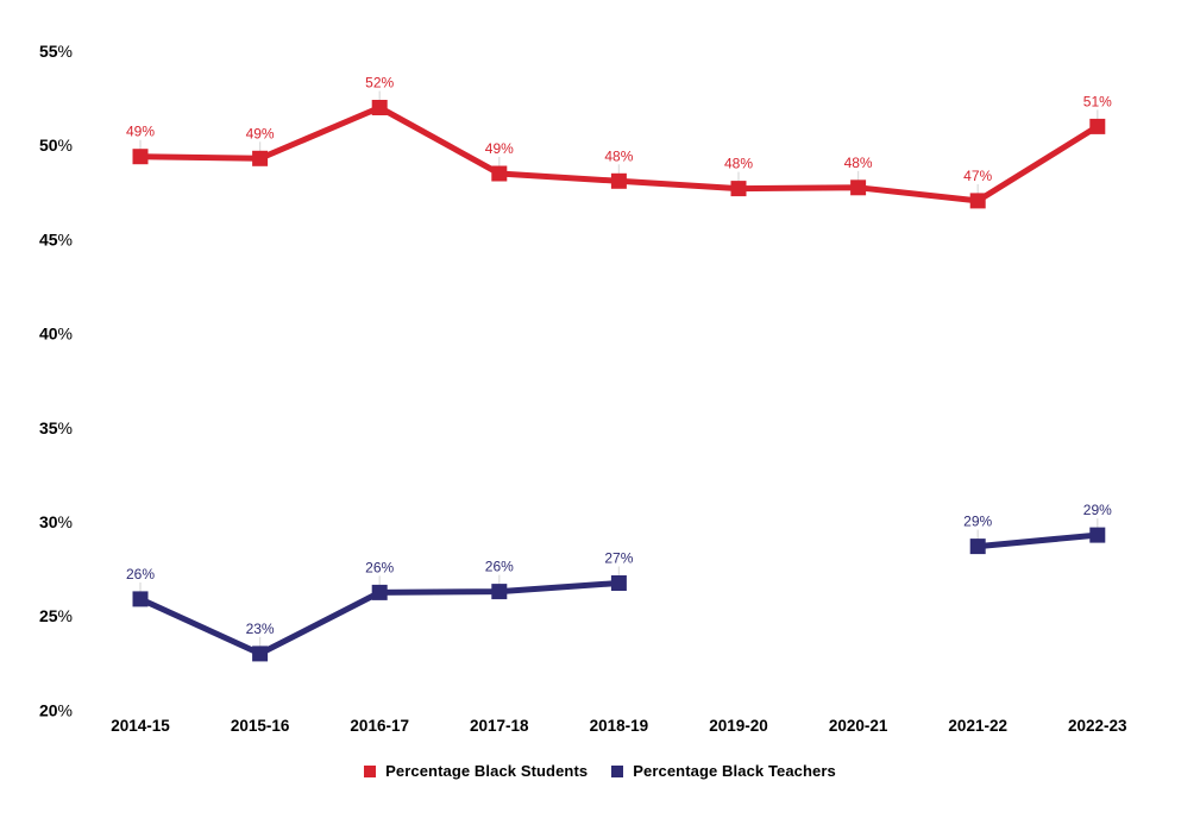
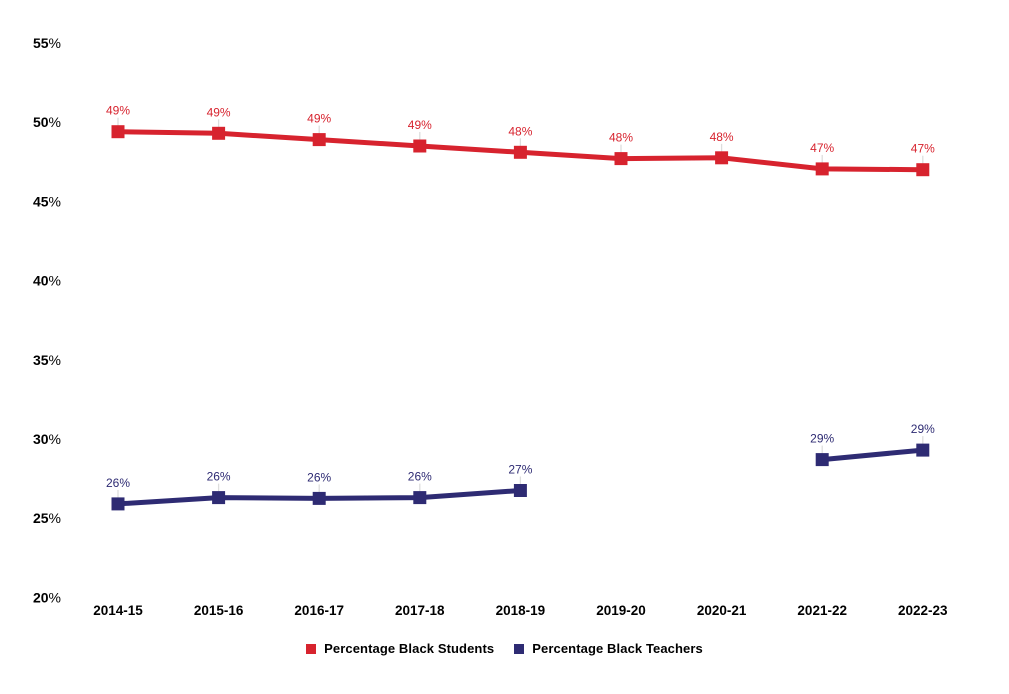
Percentage Black Teachers/2015-16: 23% -> 26%
Percentage Black Students/2016-17: 52% -> 49%
Percentage Black Students/2022-23: 51% -> 47%
